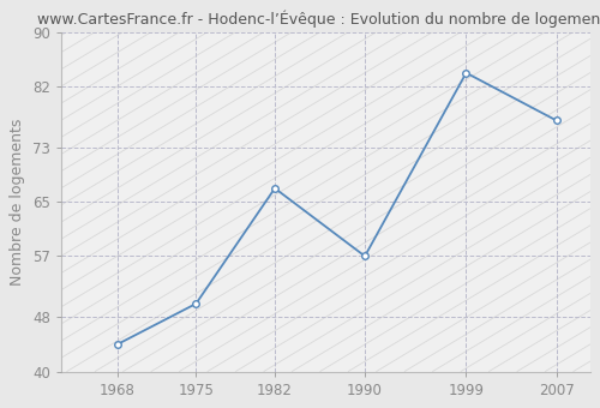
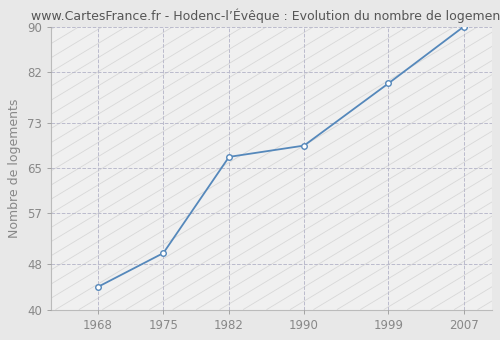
1990: 57 -> 69
1999: 84 -> 80
2007: 77 -> 90
